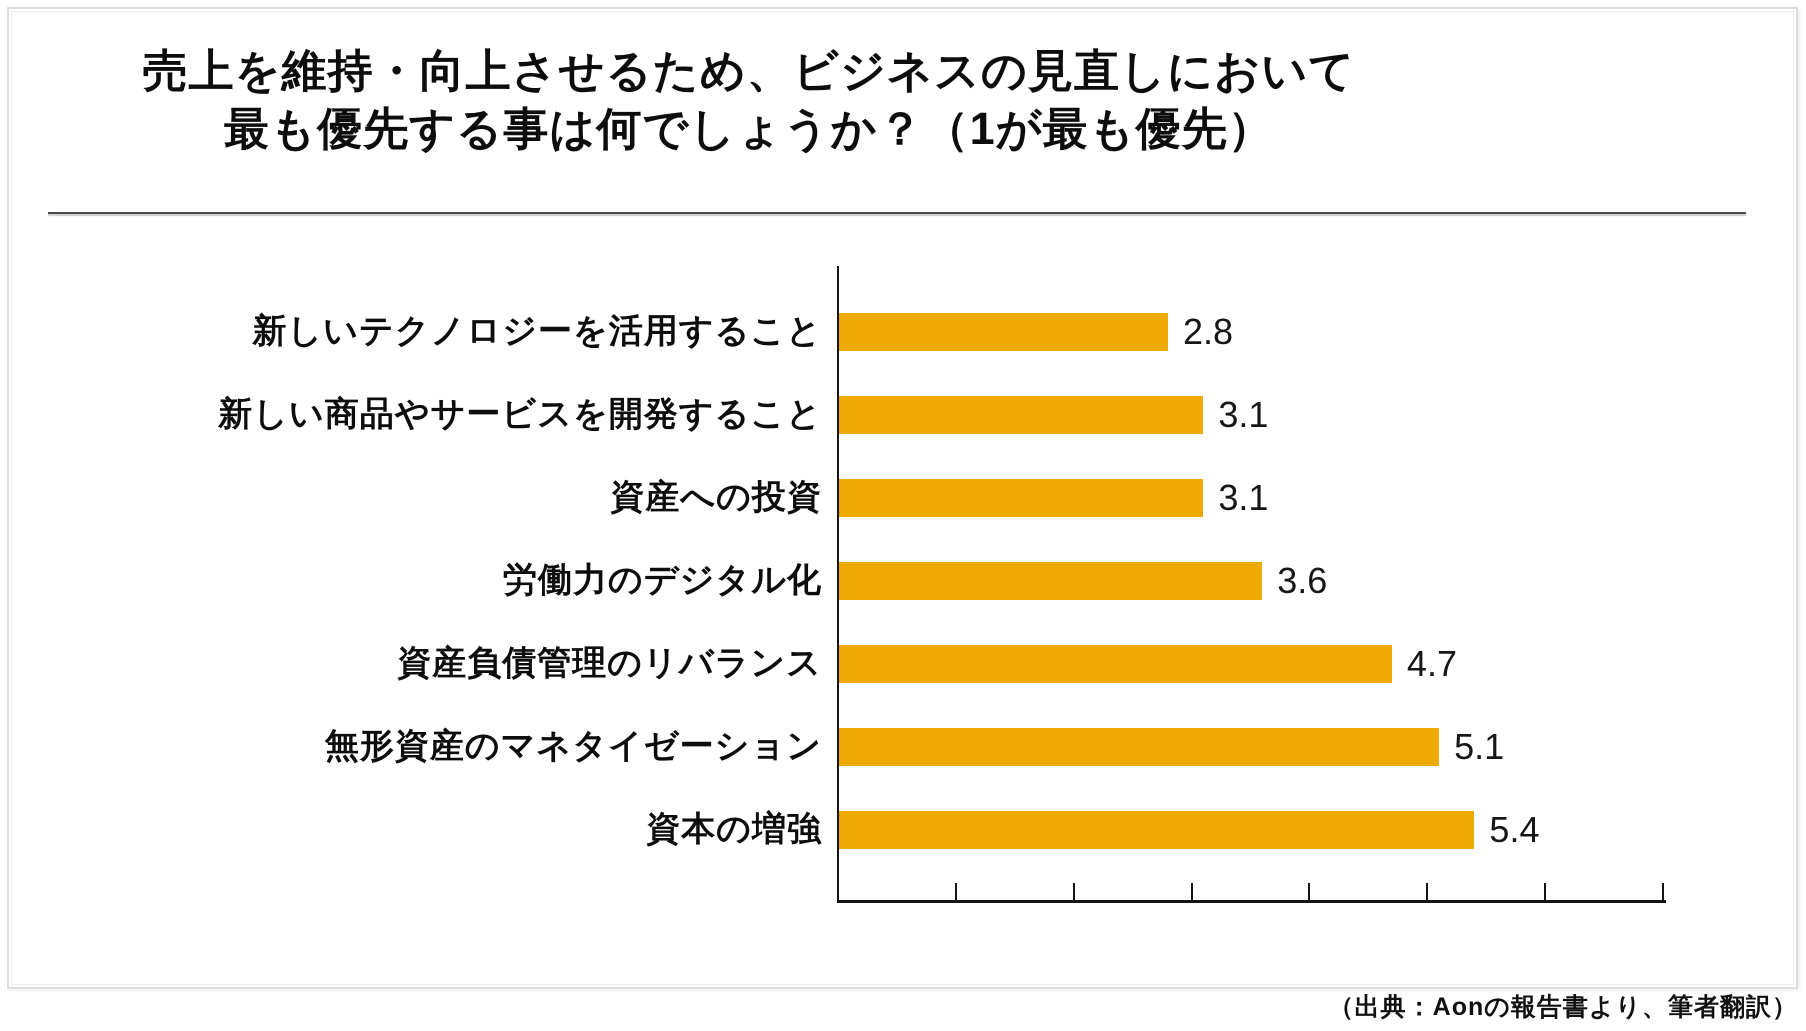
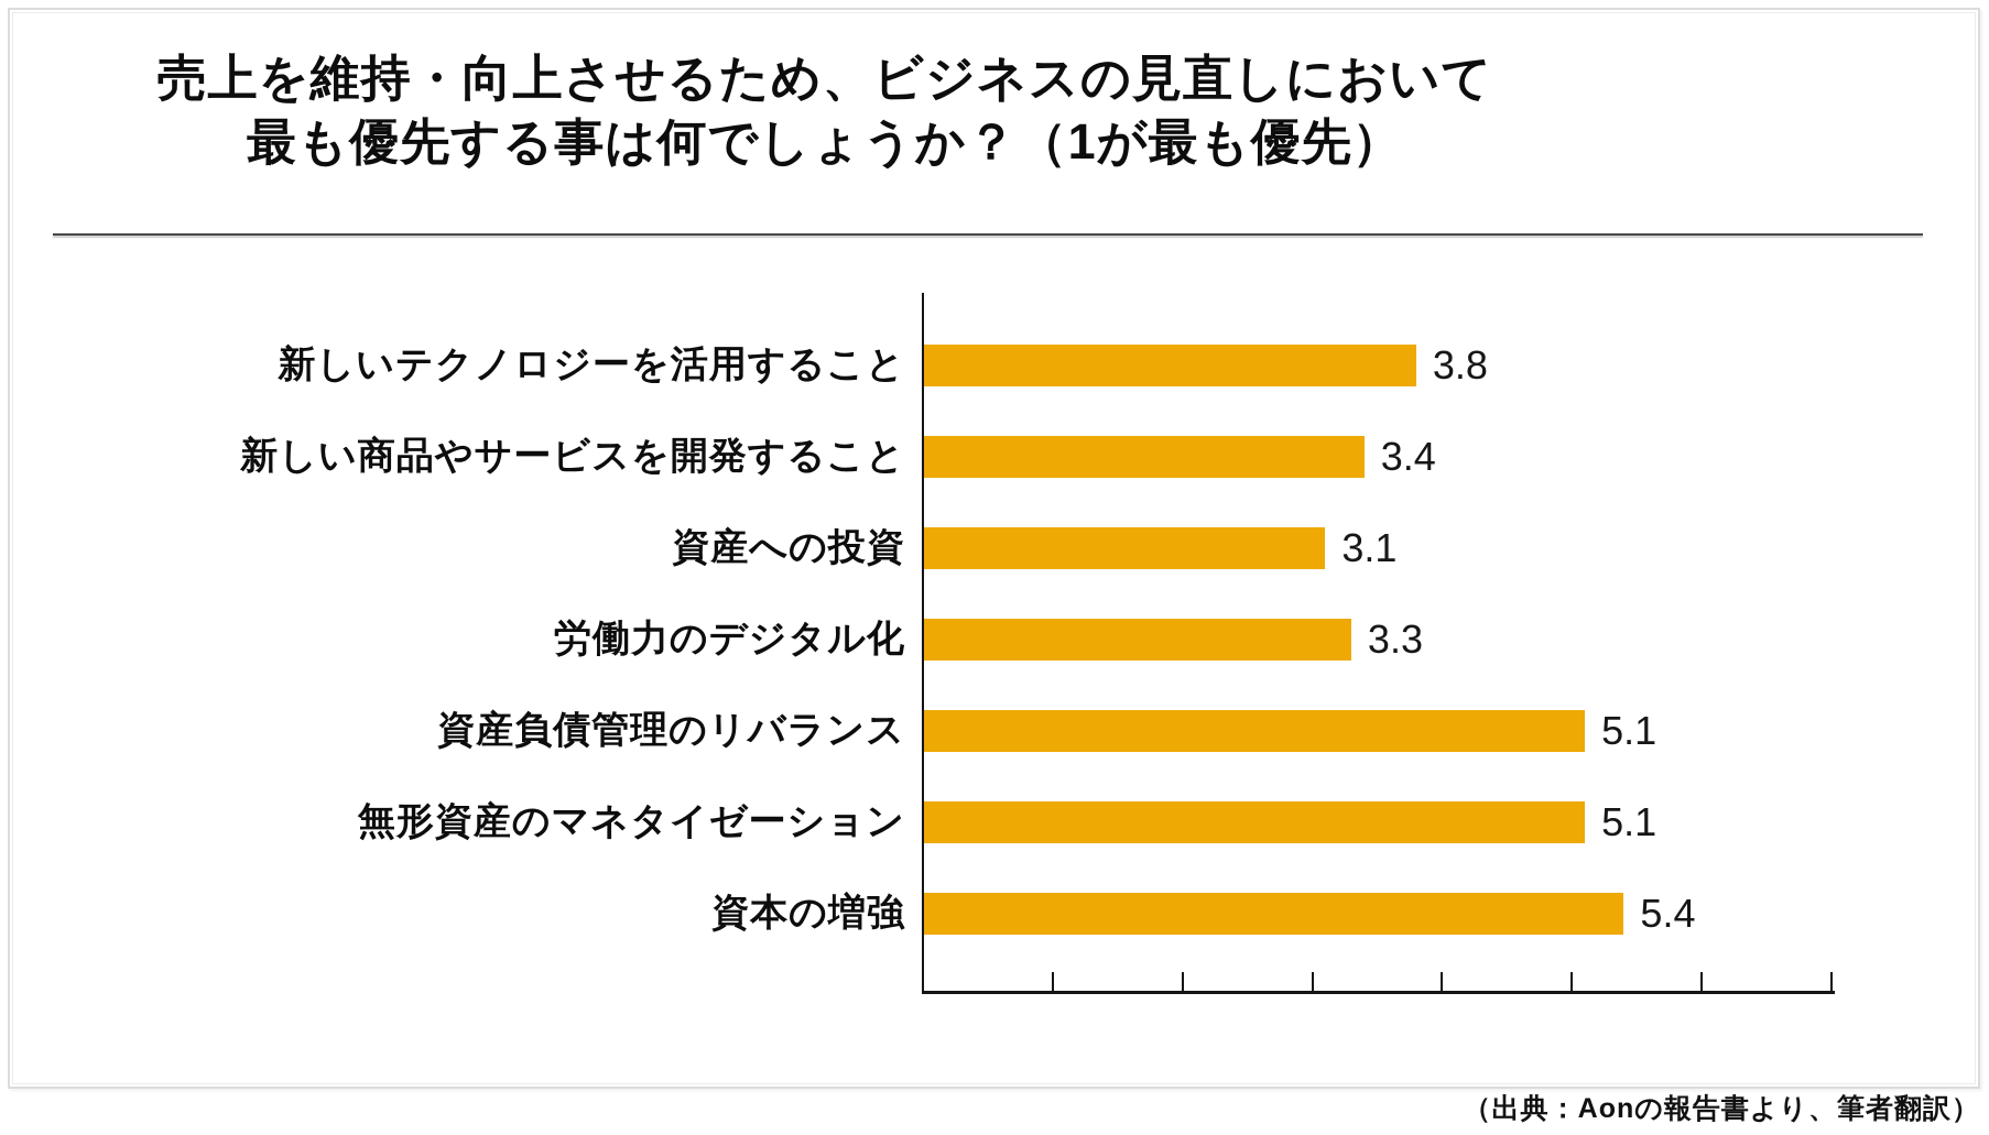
新しいテクノロジーを活用すること: 2.8 -> 3.8
新しい商品やサービスを開発すること: 3.1 -> 3.4
労働力のデジタル化: 3.6 -> 3.3
資産負債管理のリバランス: 4.7 -> 5.1
